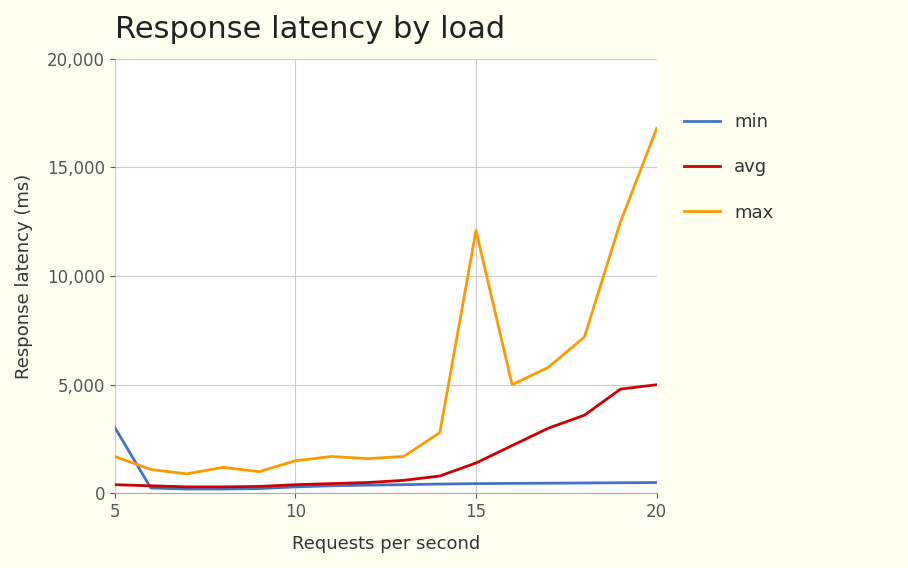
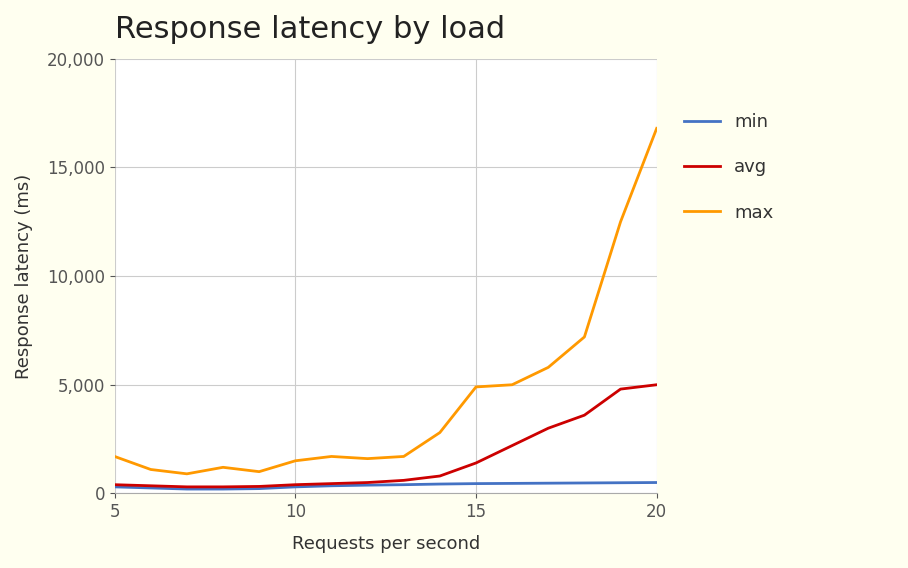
min/5: 3,050 -> 300
max/15: 12,100 -> 4,900
